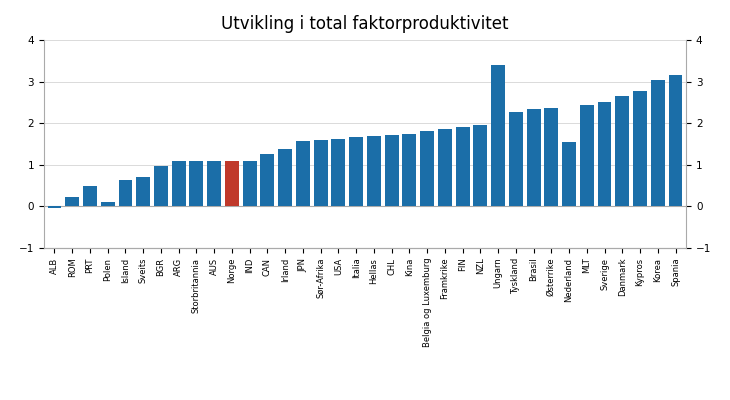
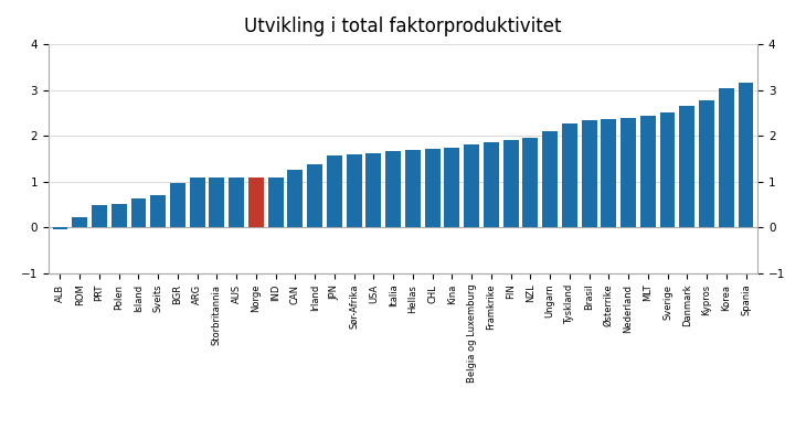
Polen: 0.10 -> 0.51
Ungarn: 3.40 -> 2.10
Nederland: 1.55 -> 2.38
